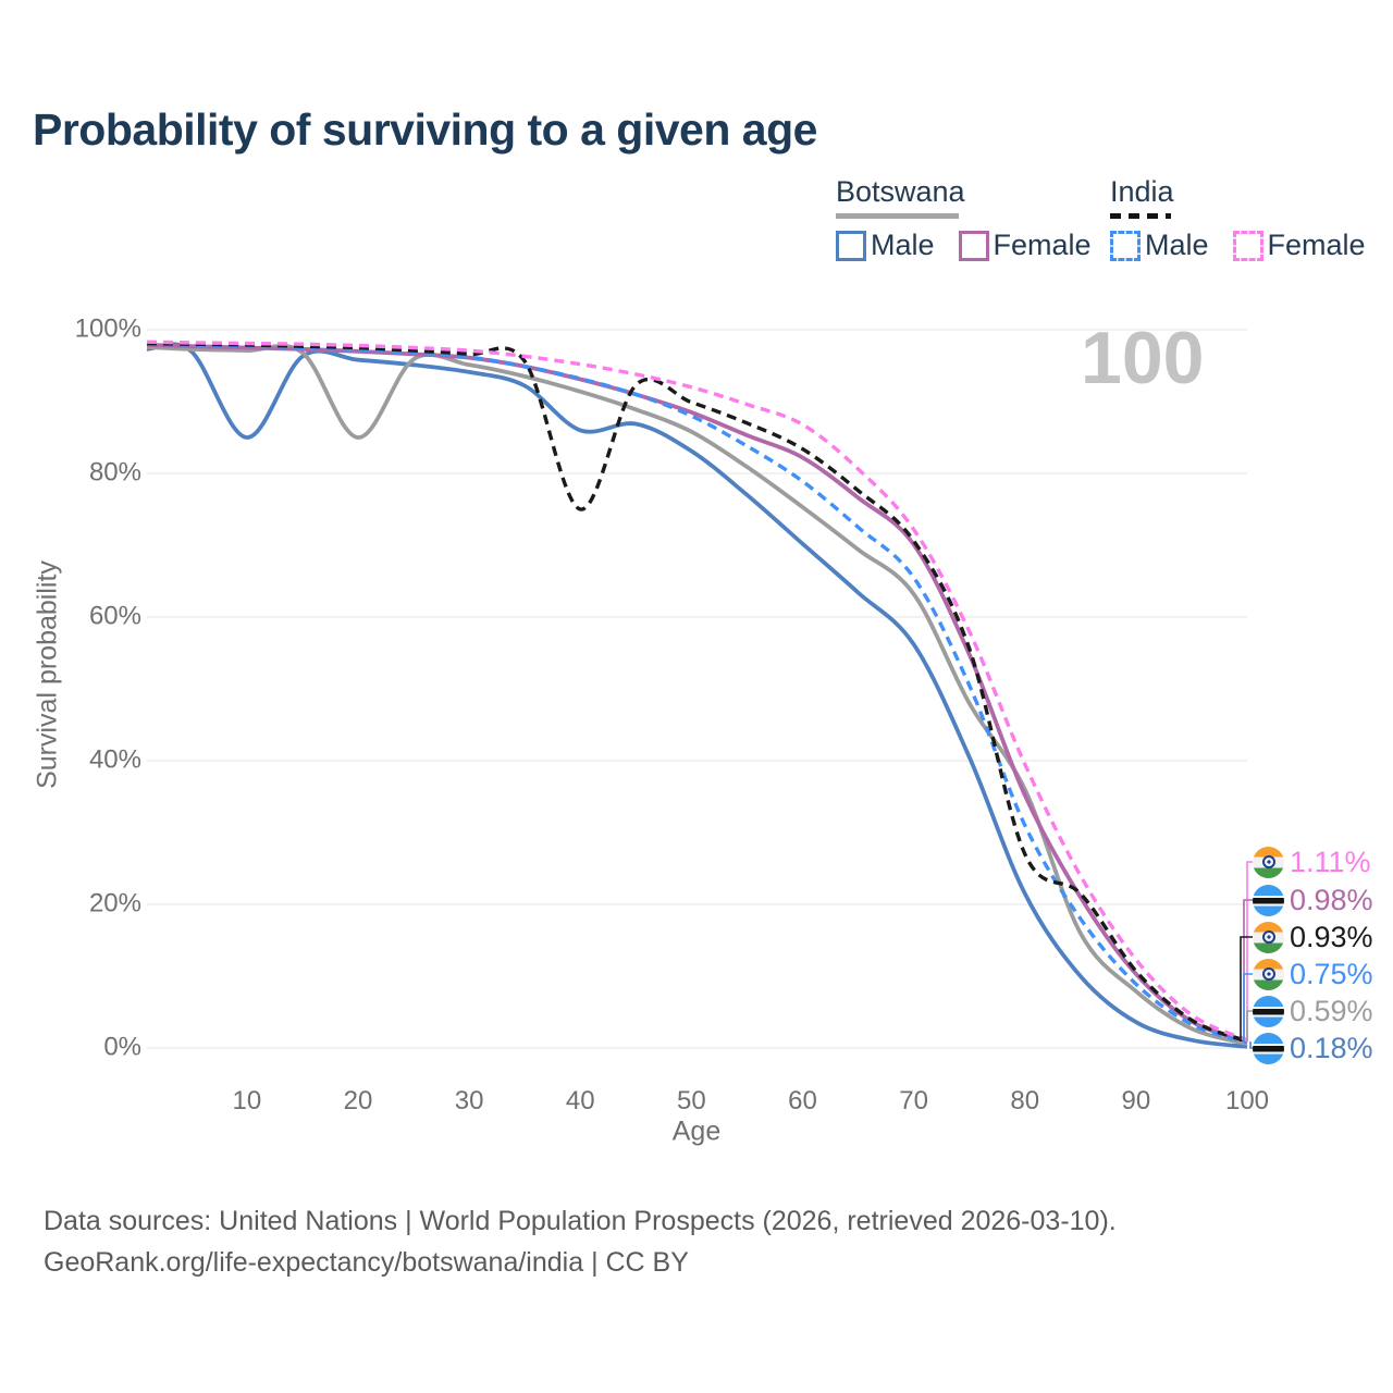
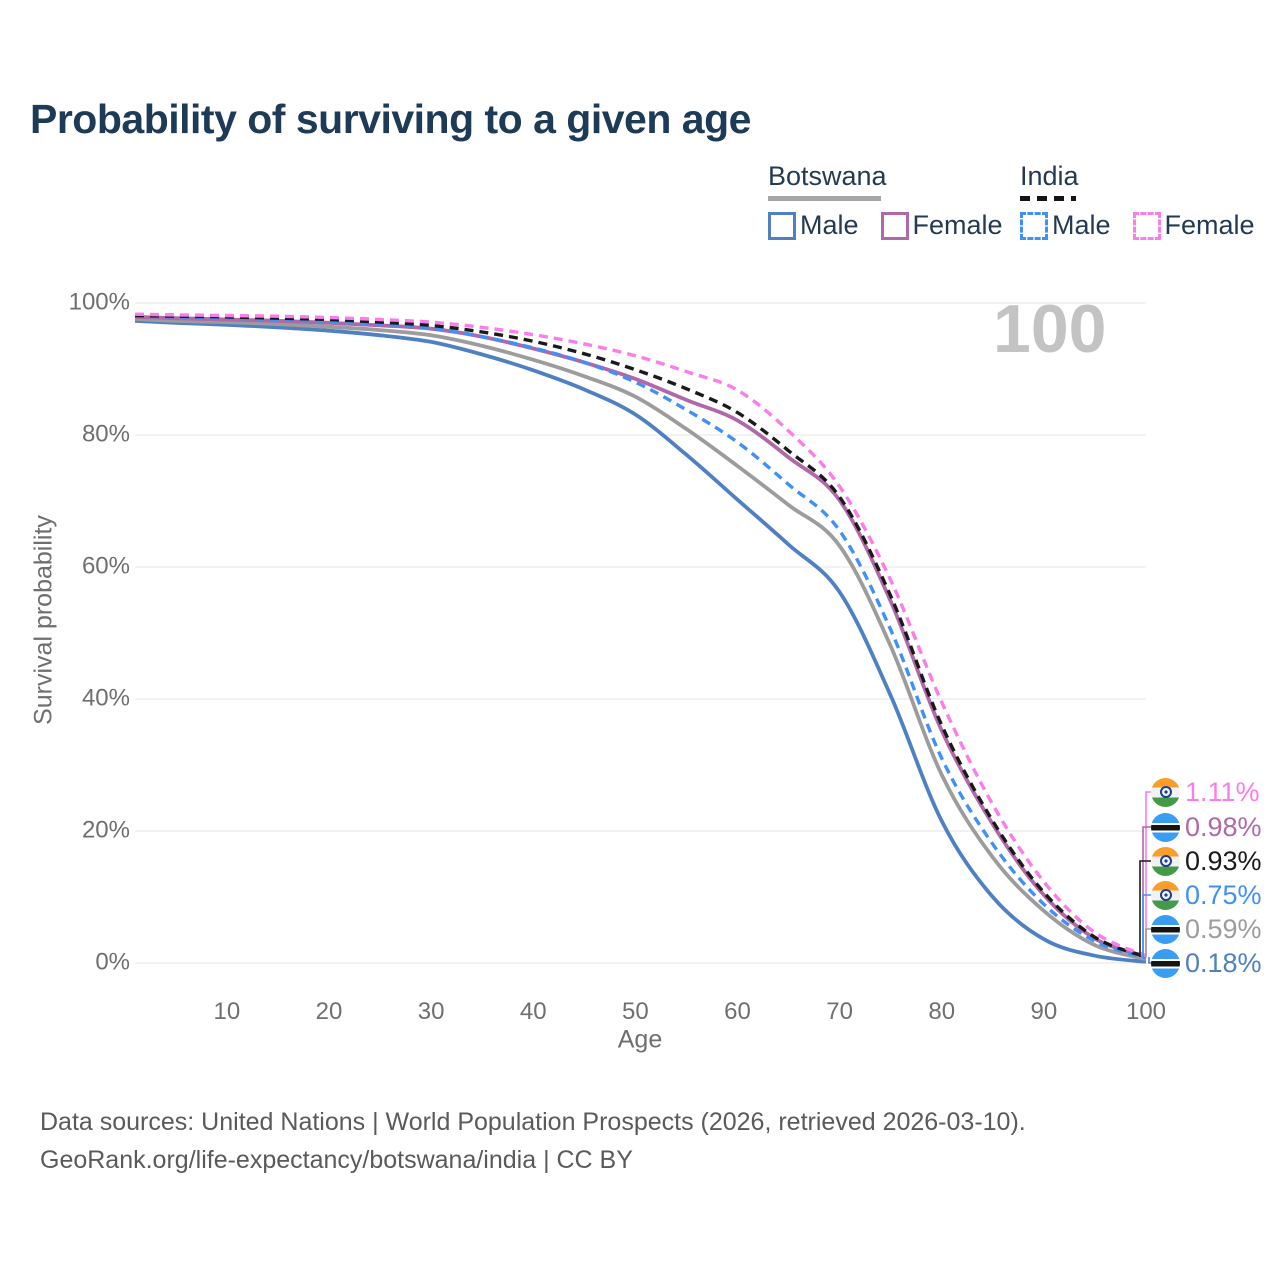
Botswana Male/10: 85% -> 97%
Botswana/20: 85% -> 96%
Botswana Male/40: 86% -> 90%
India/40: 75% -> 94%
Botswana/80: 36% -> 28%
India/80: 27% -> 36%
